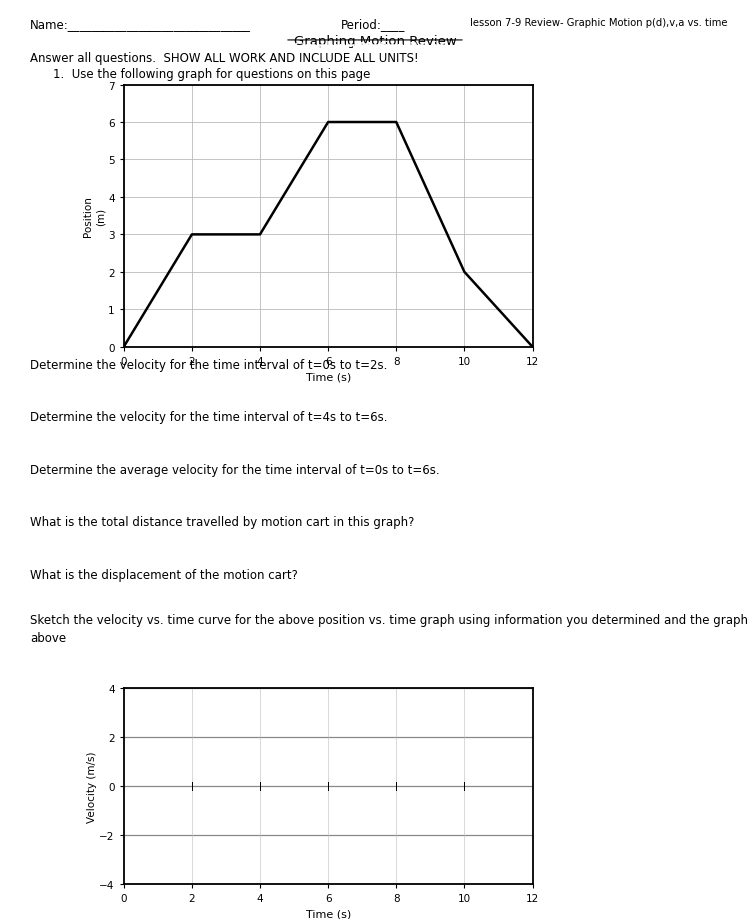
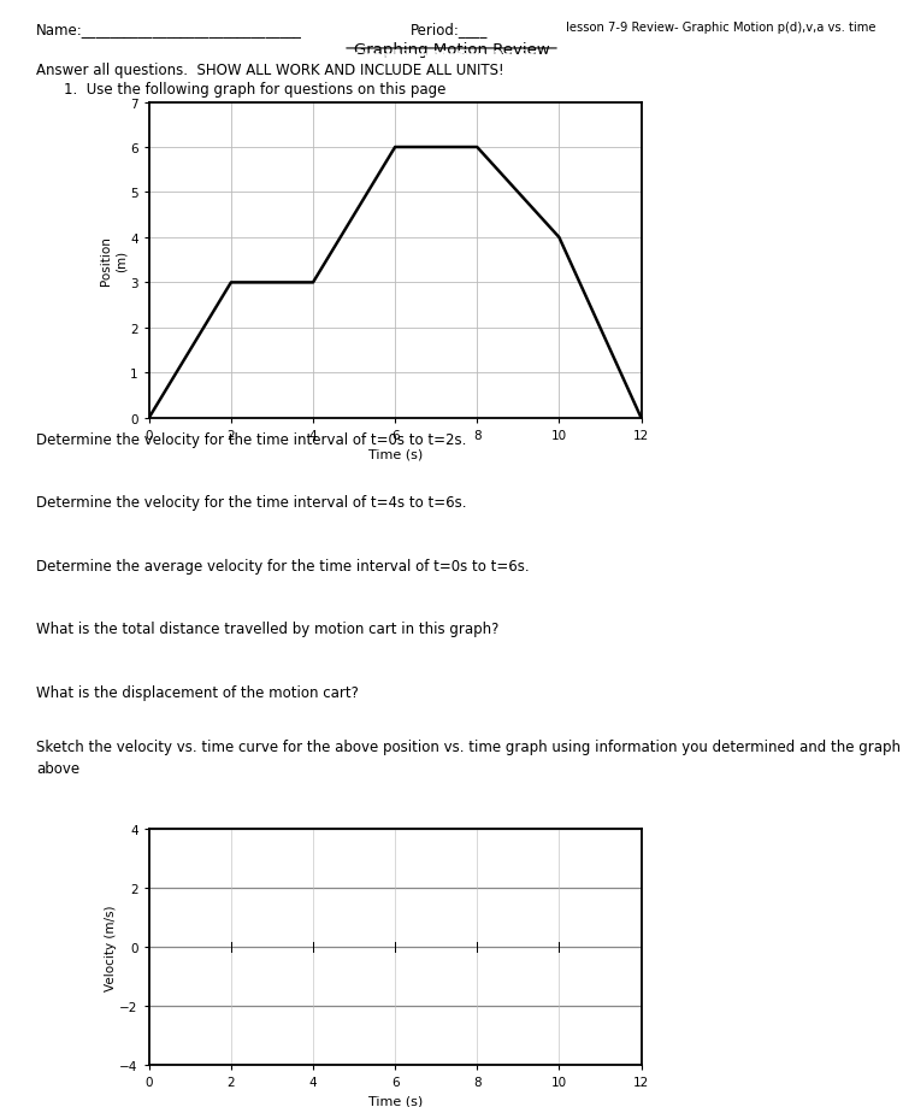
10: 2 -> 4
